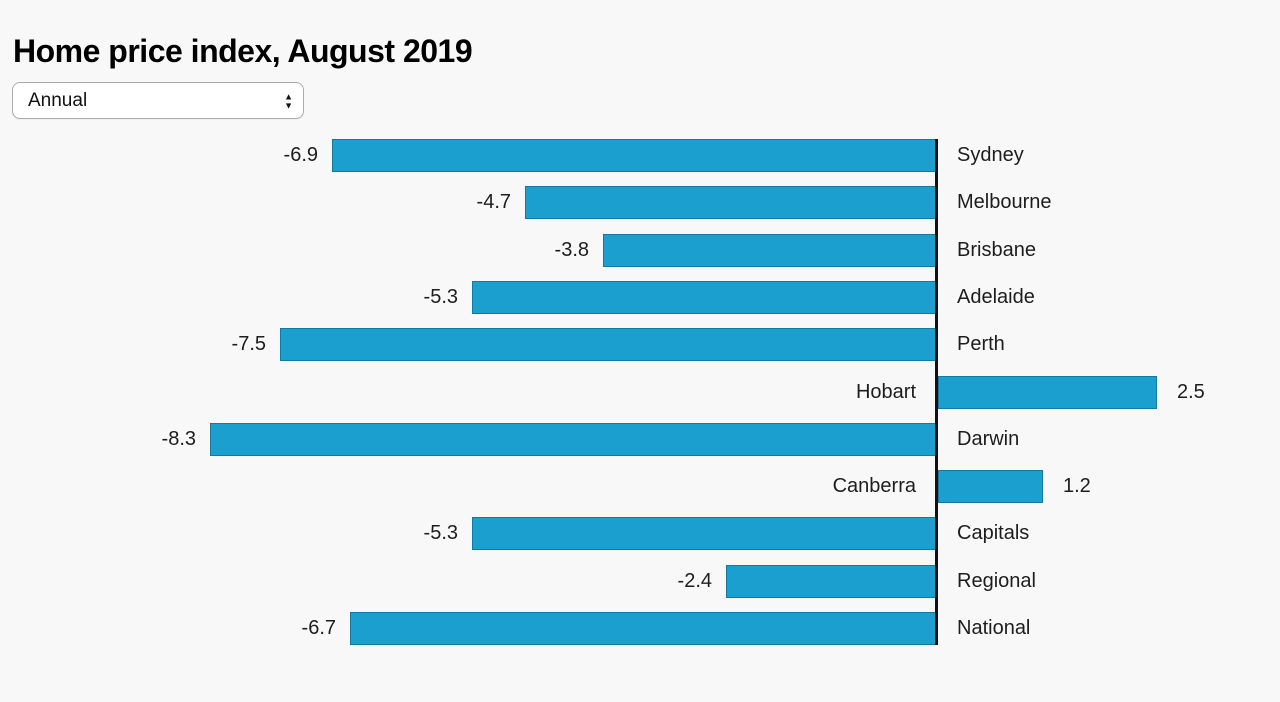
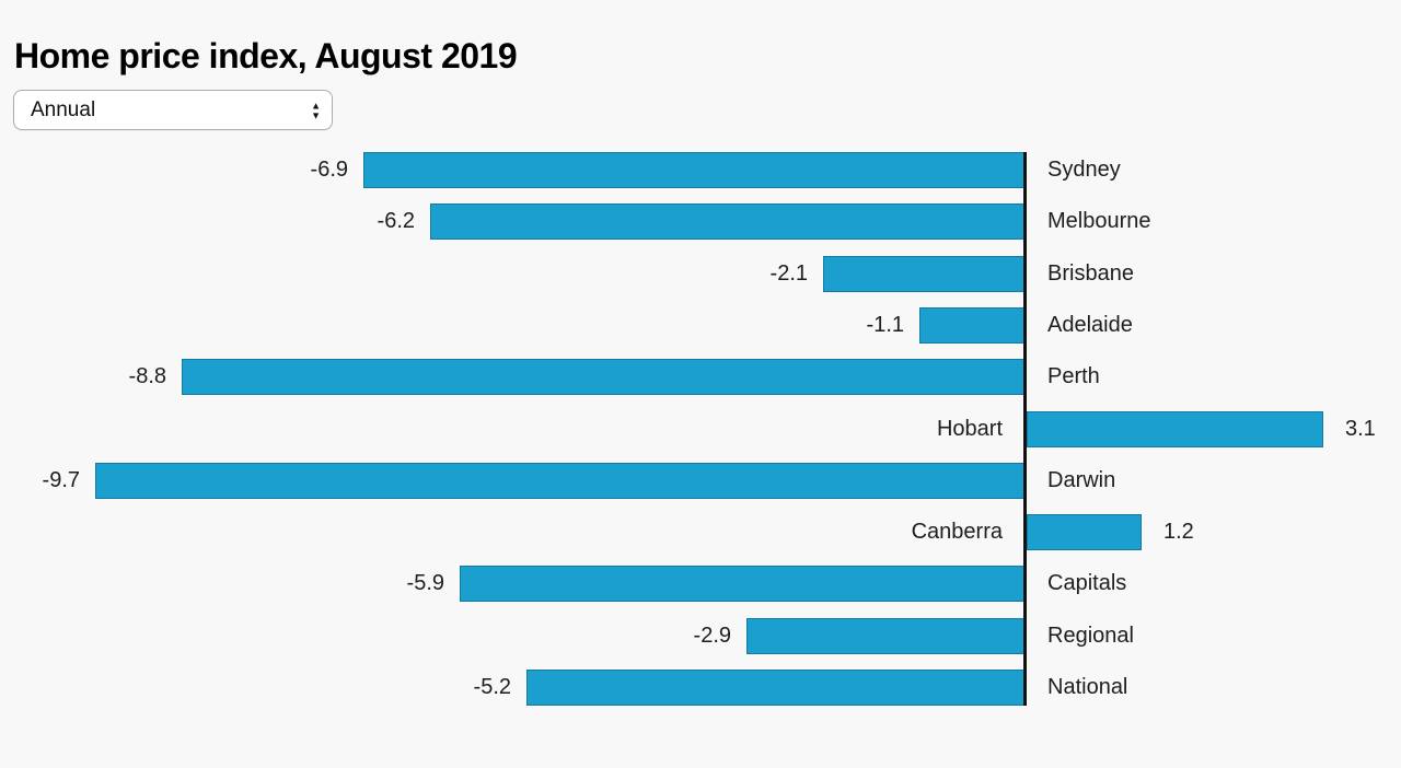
Melbourne: -4.7 -> -6.2
Brisbane: -3.8 -> -2.1
Adelaide: -5.3 -> -1.1
Perth: -7.5 -> -8.8
Hobart: 2.5 -> 3.1
Darwin: -8.3 -> -9.7
Capitals: -5.3 -> -5.9
Regional: -2.4 -> -2.9
National: -6.7 -> -5.2
